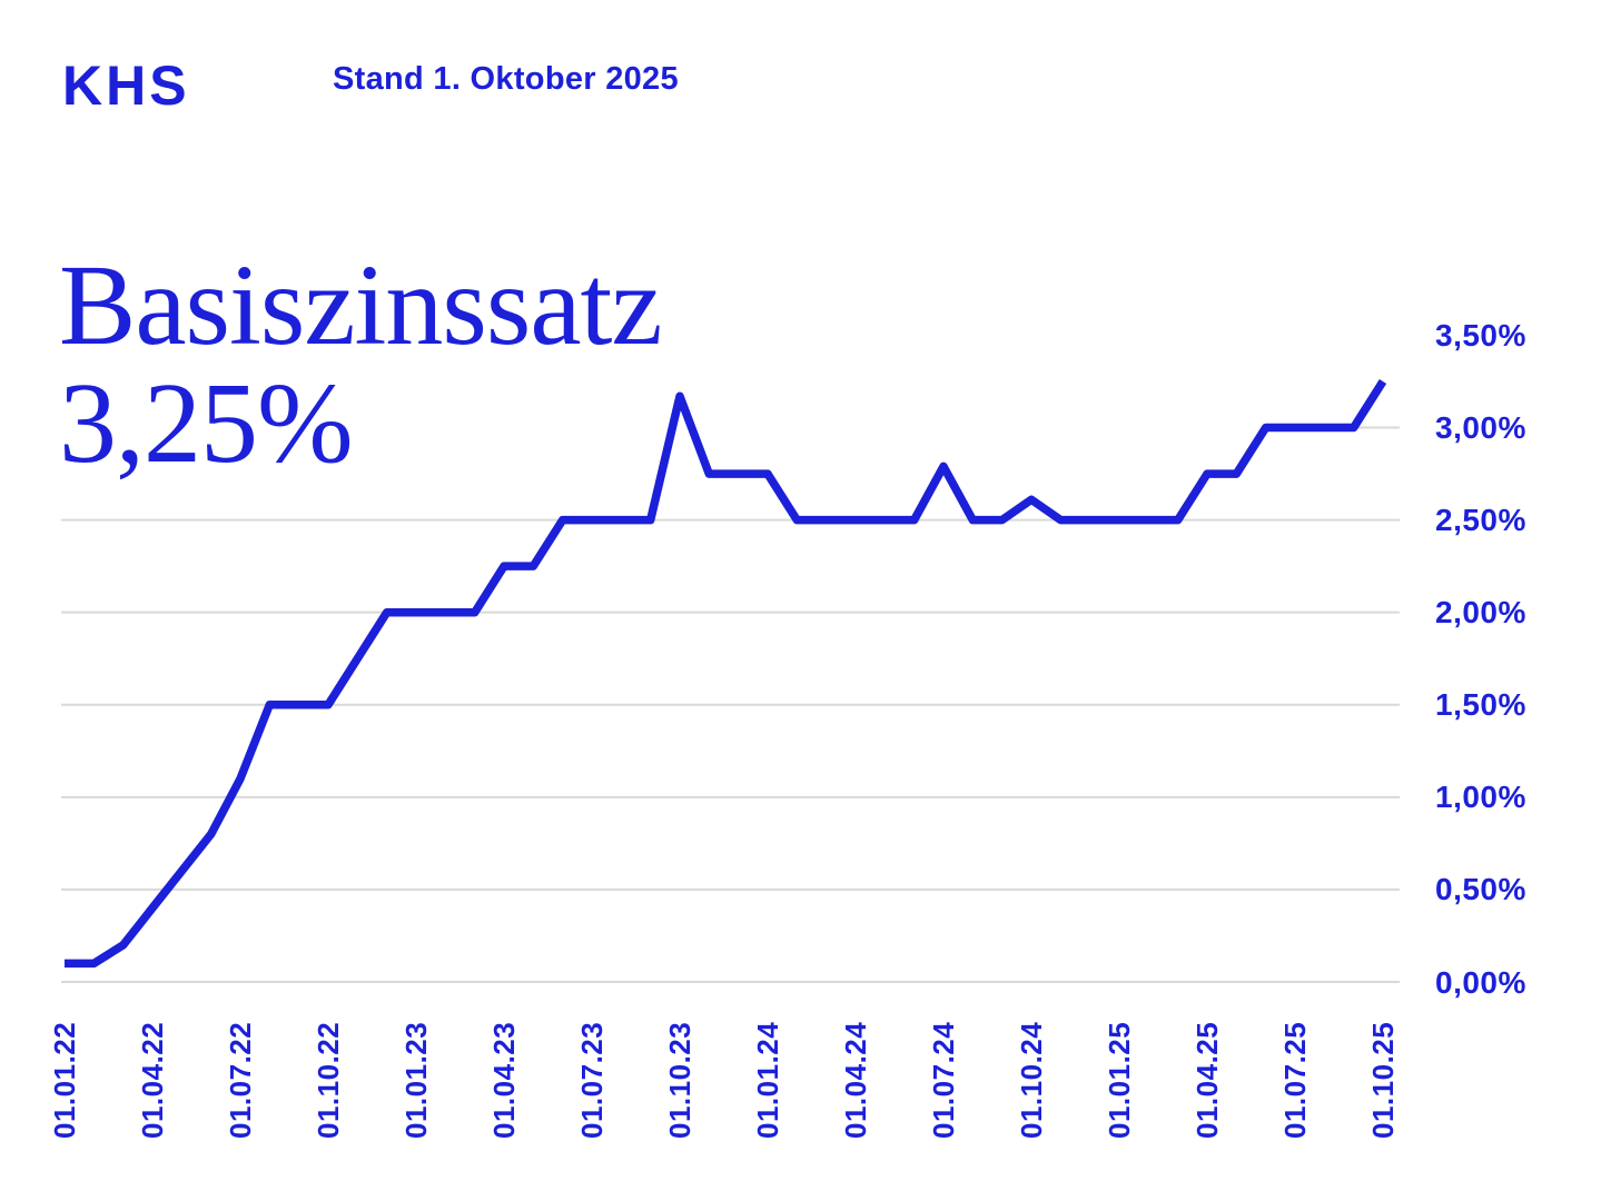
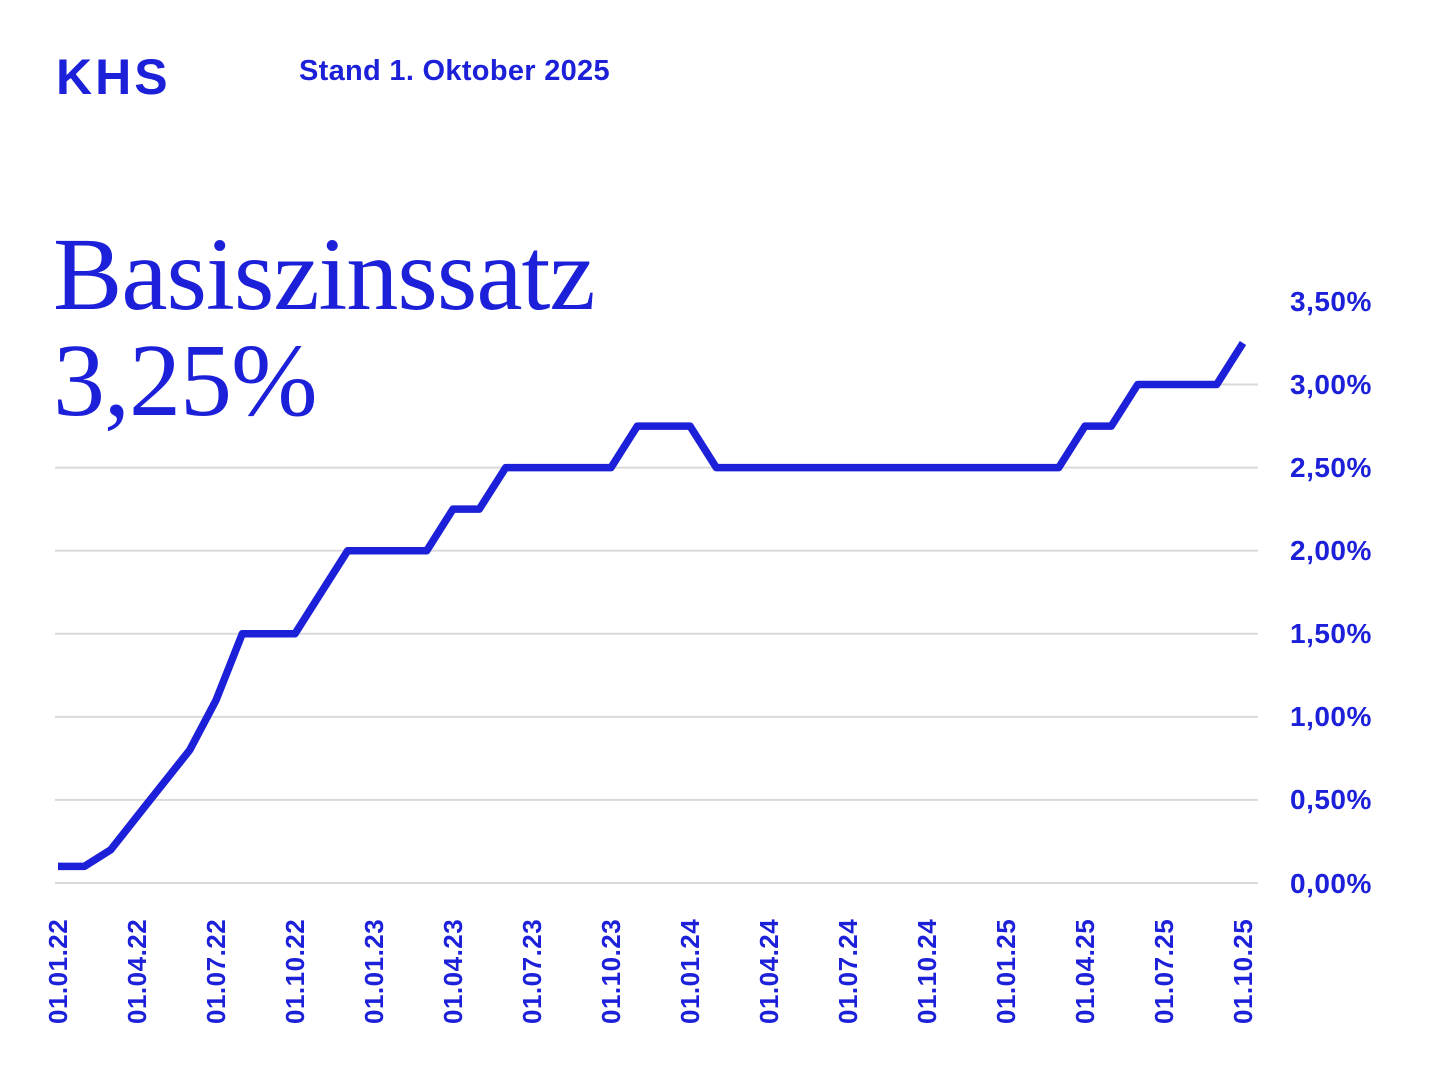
01.10.23: 3,17% -> 2,50%
01.07.24: 2,79% -> 2,50%
01.10.24: 2,61% -> 2,50%
